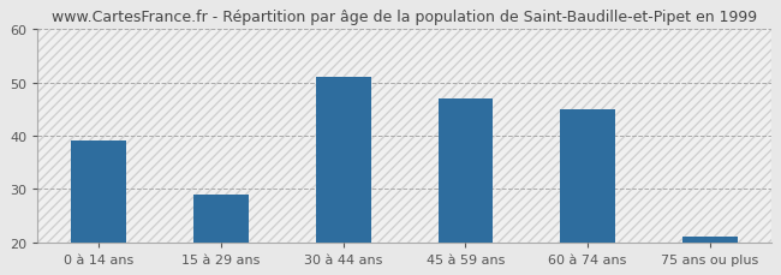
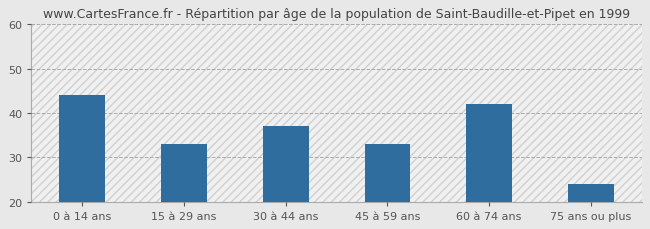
0 à 14 ans: 39 -> 44
15 à 29 ans: 29 -> 33
30 à 44 ans: 51 -> 37
45 à 59 ans: 47 -> 33
60 à 74 ans: 45 -> 42
75 ans ou plus: 21 -> 24
